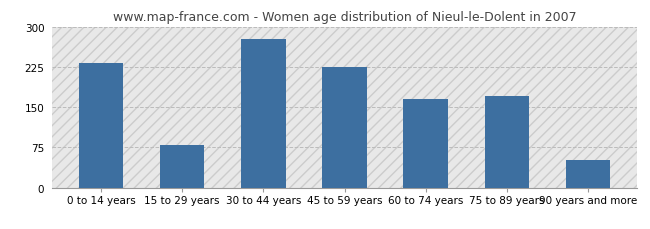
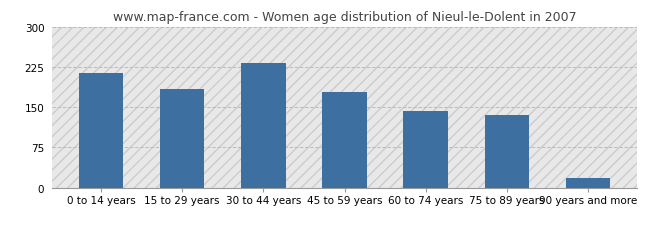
0 to 14 years: 232 -> 213
15 to 29 years: 80 -> 183
30 to 44 years: 276 -> 232
45 to 59 years: 224 -> 178
60 to 74 years: 166 -> 143
75 to 89 years: 170 -> 135
90 years and more: 52 -> 18
